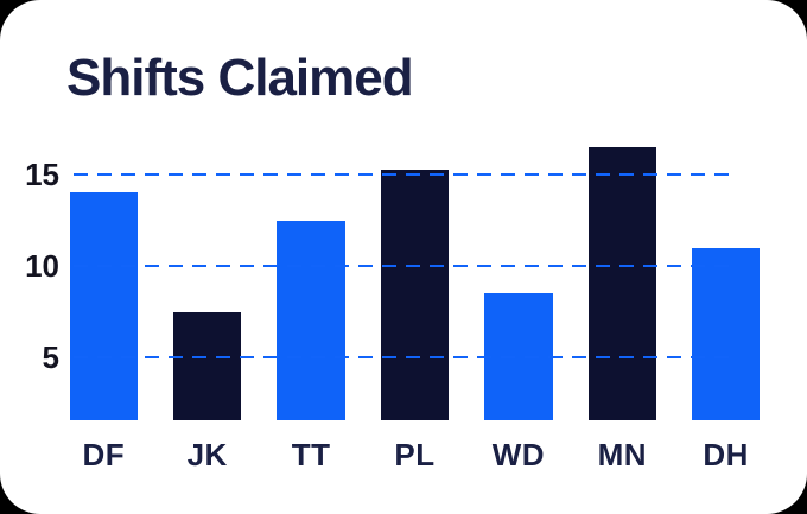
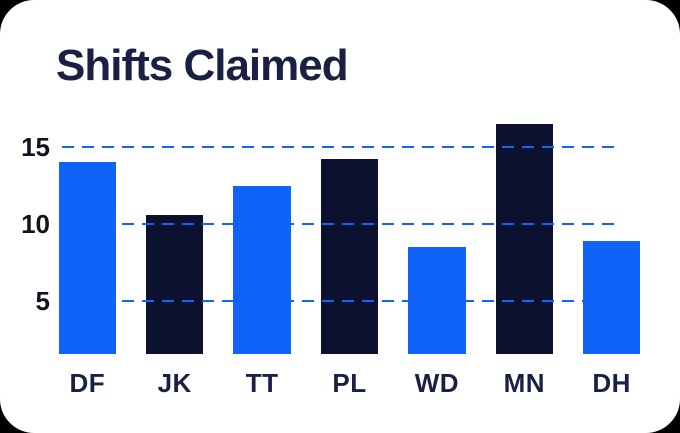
JK: 7.5 -> 10.6
PL: 15.2 -> 14.2
DH: 11.0 -> 8.9
